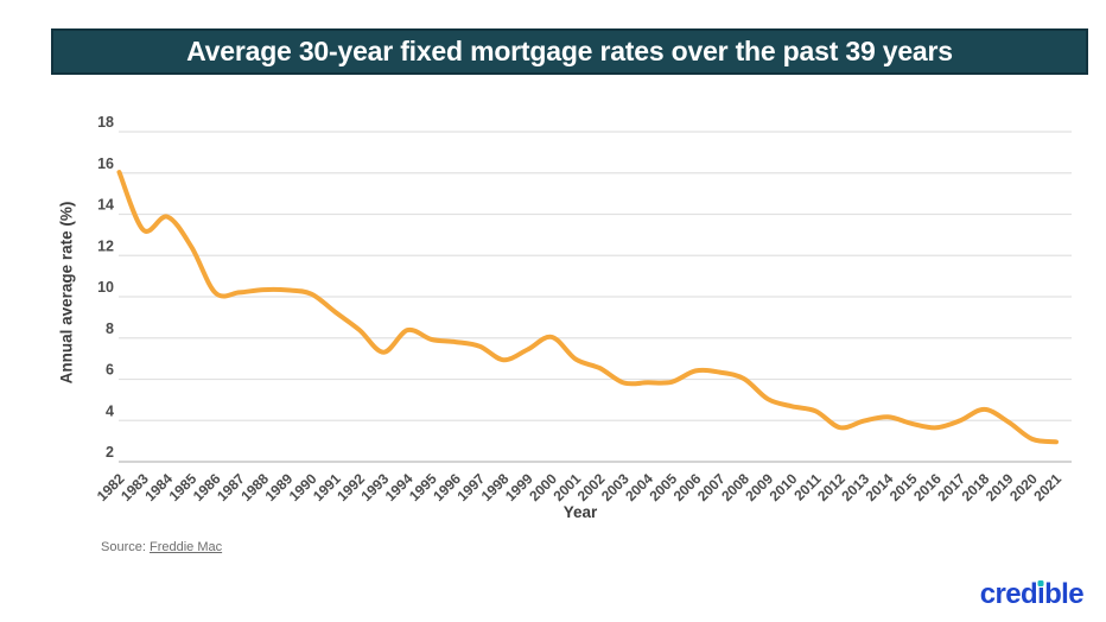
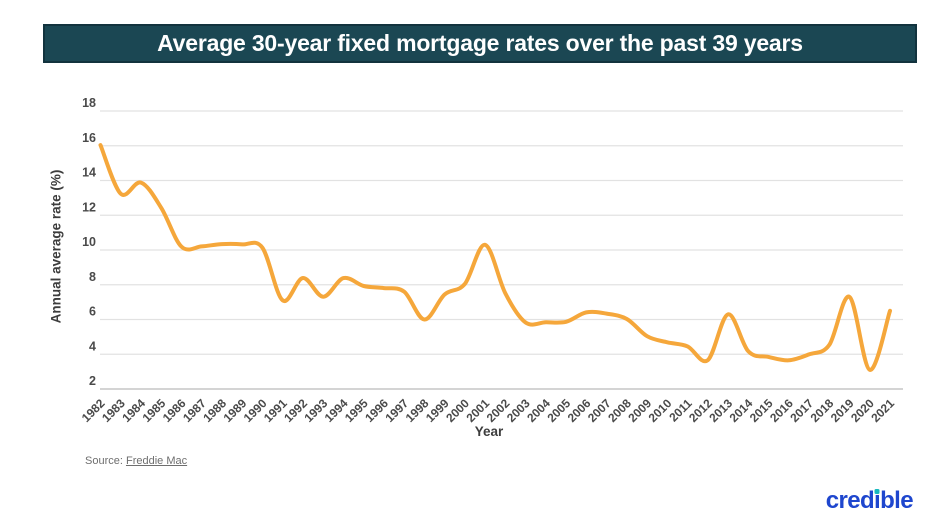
1991: 9.2 -> 7.1
1998: 6.9 -> 6.0
2001: 7.0 -> 10.3
2002: 6.5 -> 7.5
2013: 4.0 -> 6.3
2019: 3.9 -> 7.3
2021: 3.0 -> 6.5
